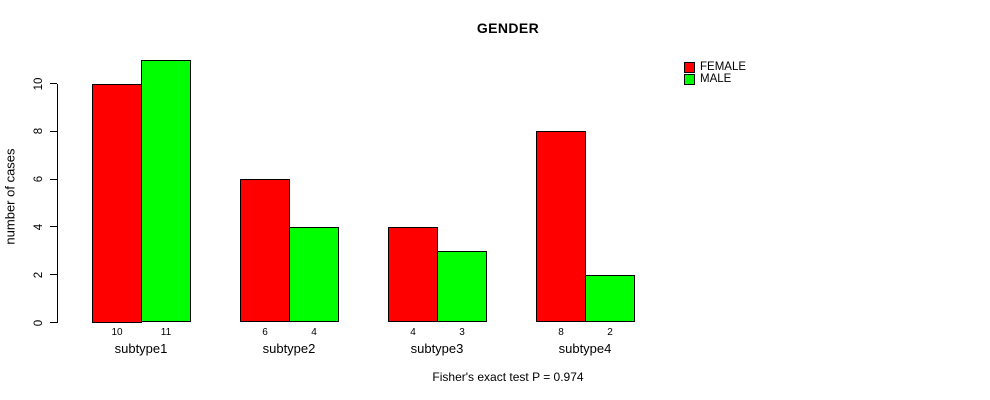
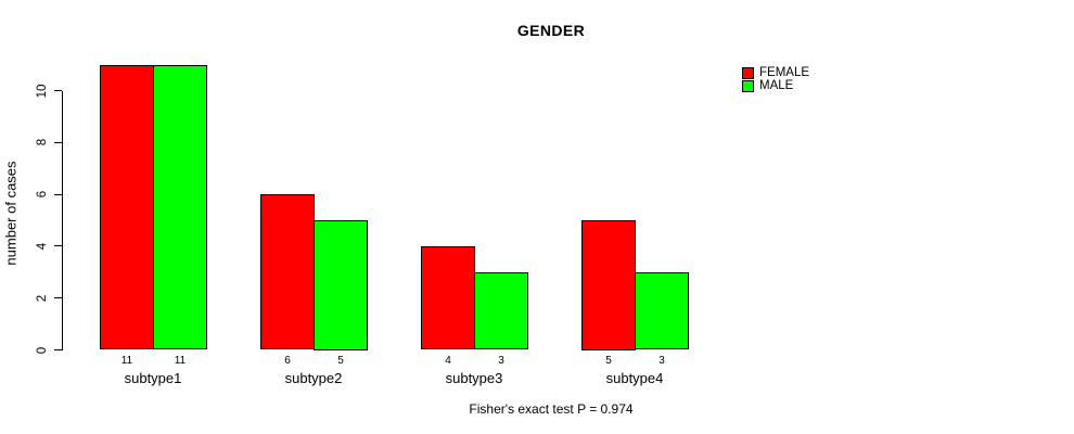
FEMALE/subtype1: 10 -> 11
MALE/subtype2: 4 -> 5
FEMALE/subtype4: 8 -> 5
MALE/subtype4: 2 -> 3
